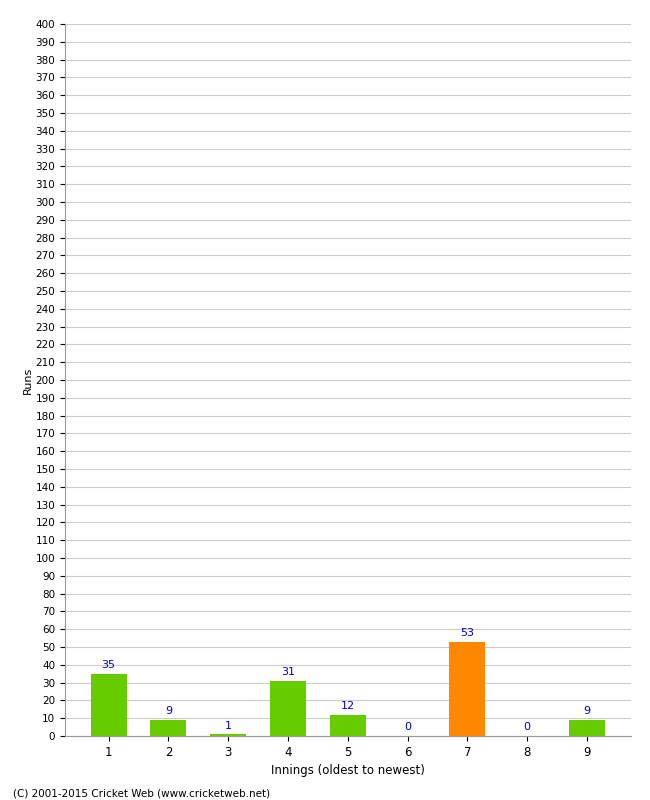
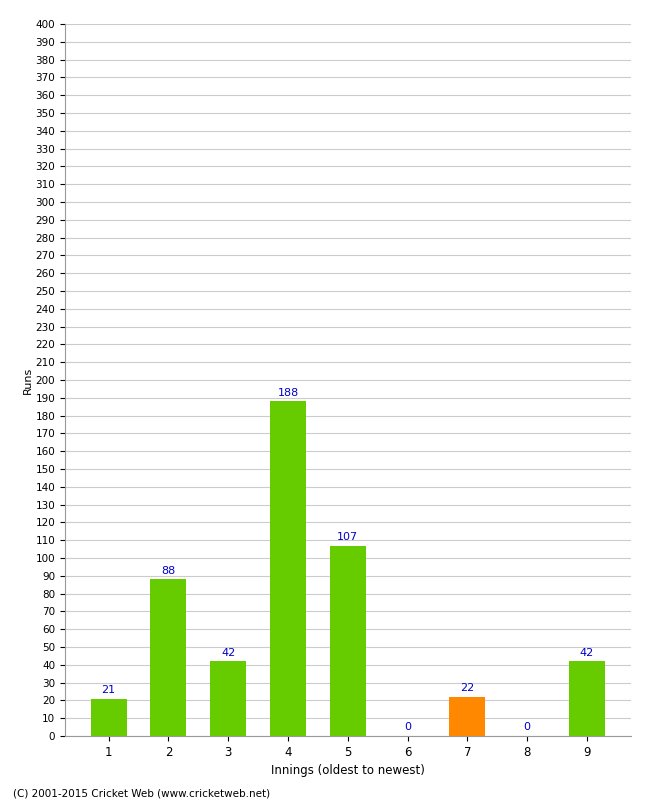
1: 35 -> 21
2: 9 -> 88
3: 1 -> 42
4: 31 -> 188
5: 12 -> 107
7: 53 -> 22
9: 9 -> 42
